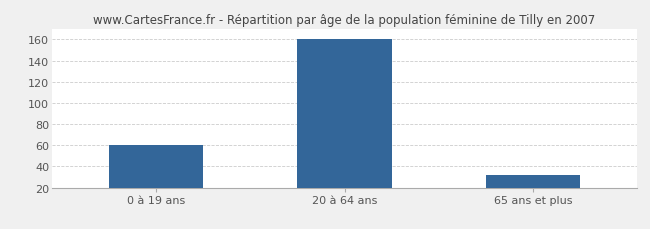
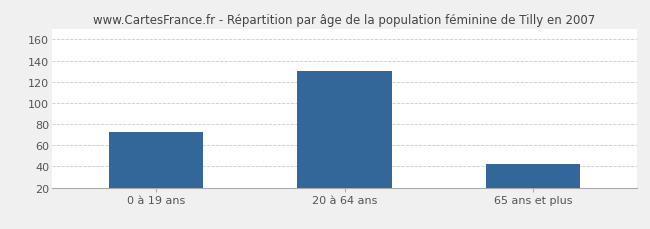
0 à 19 ans: 60 -> 73
20 à 64 ans: 160 -> 130
65 ans et plus: 32 -> 42
